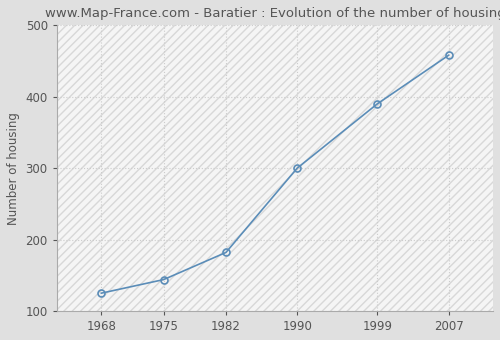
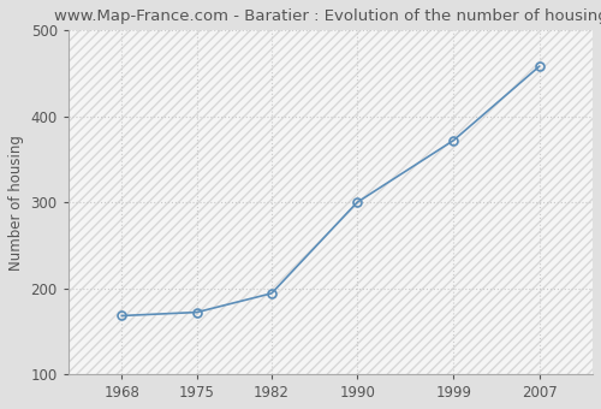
1968: 125 -> 168
1975: 144 -> 172
1982: 182 -> 194
1999: 390 -> 372
